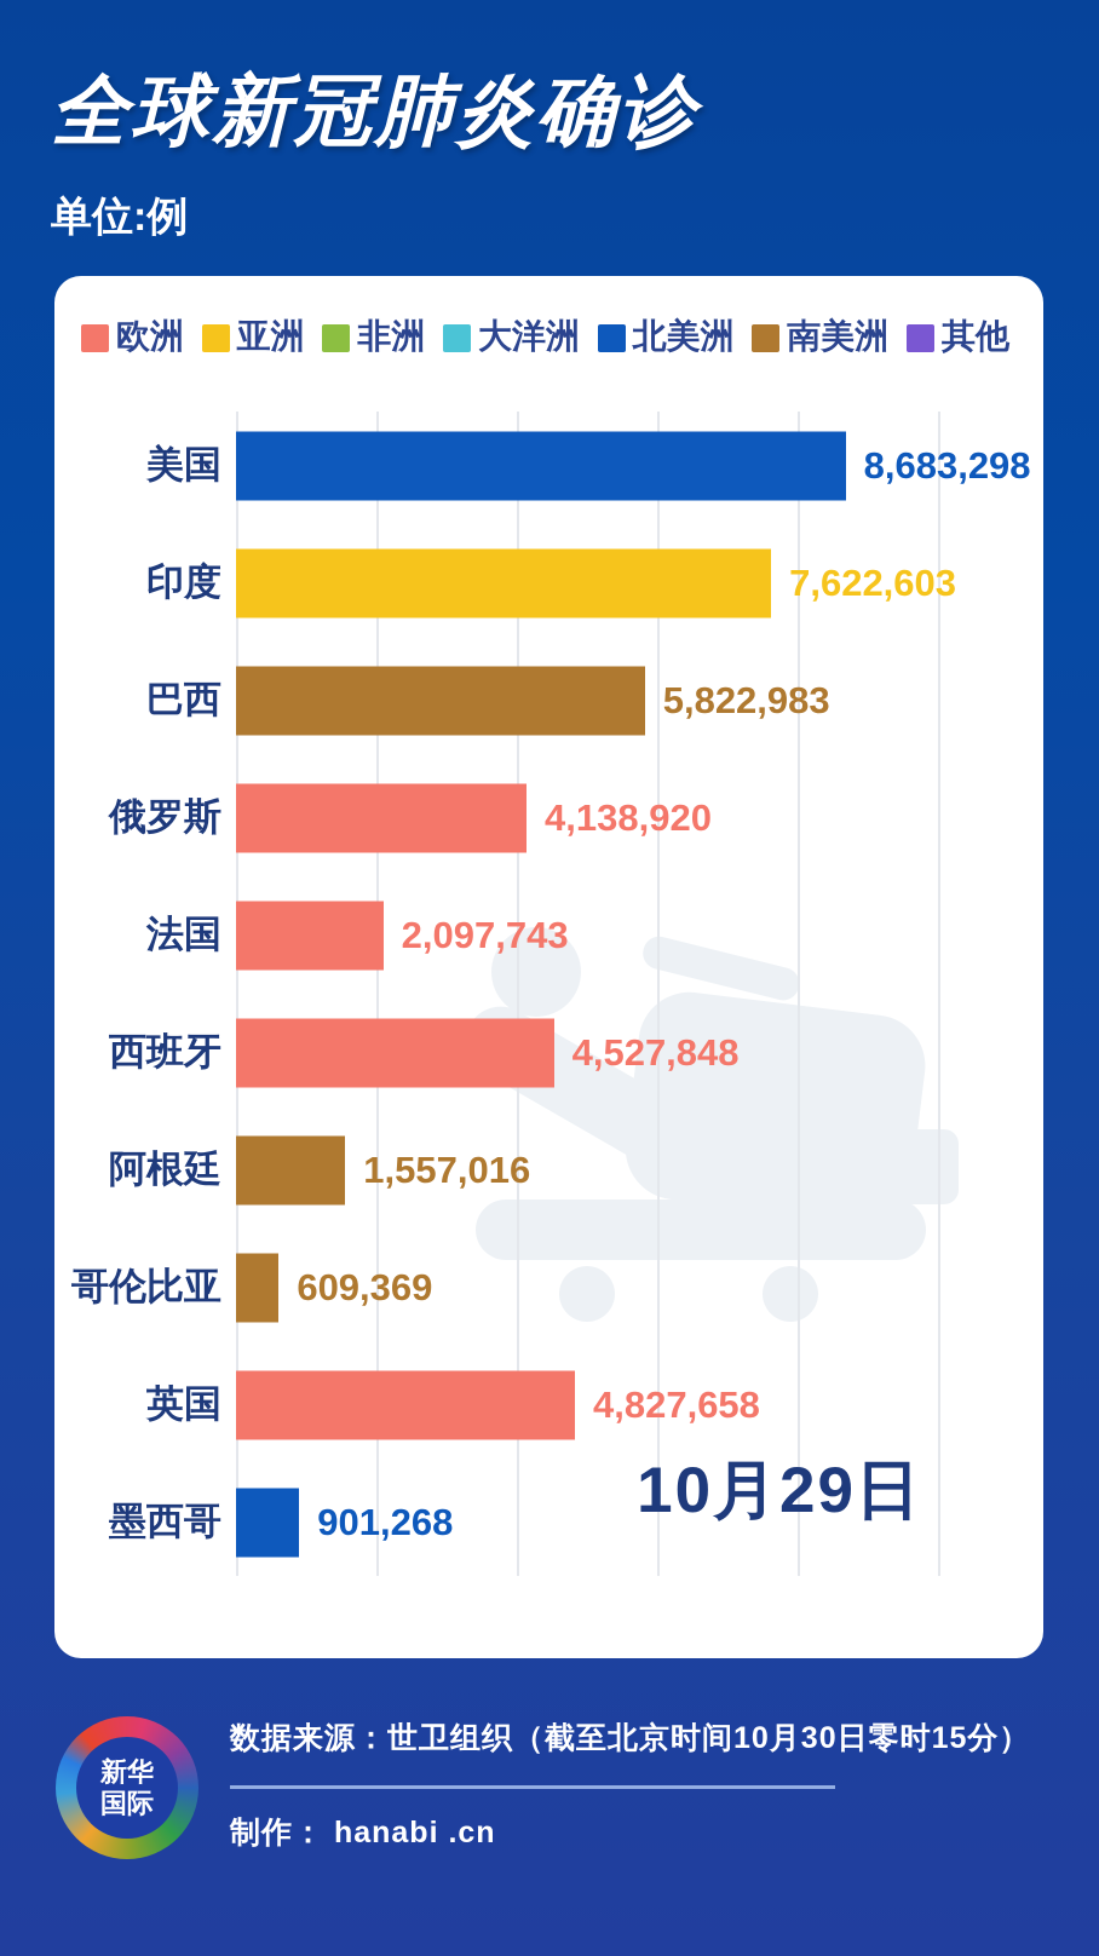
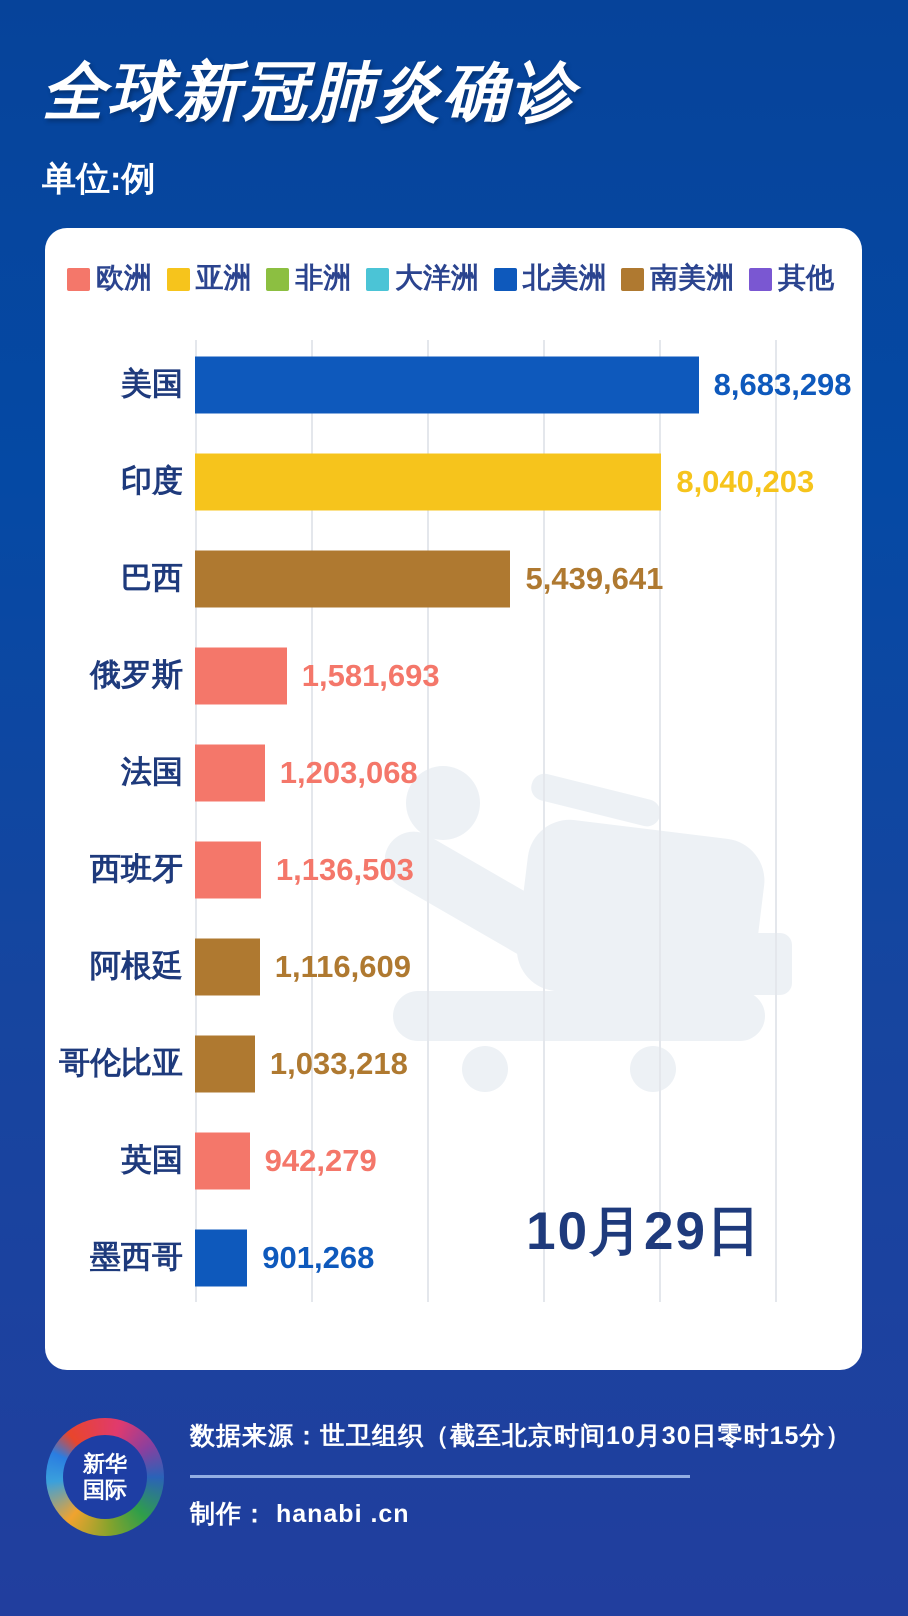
印度: 7,622,603 -> 8,040,203
巴西: 5,822,983 -> 5,439,641
俄罗斯: 4,138,920 -> 1,581,693
法国: 2,097,743 -> 1,203,068
西班牙: 4,527,848 -> 1,136,503
阿根廷: 1,557,016 -> 1,116,609
哥伦比亚: 609,369 -> 1,033,218
英国: 4,827,658 -> 942,279
